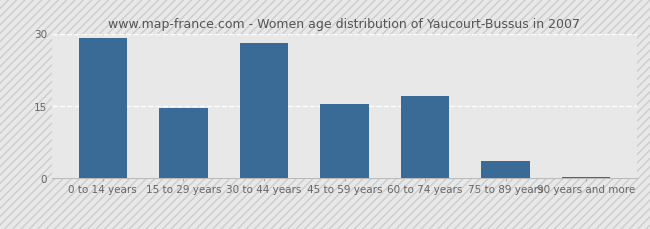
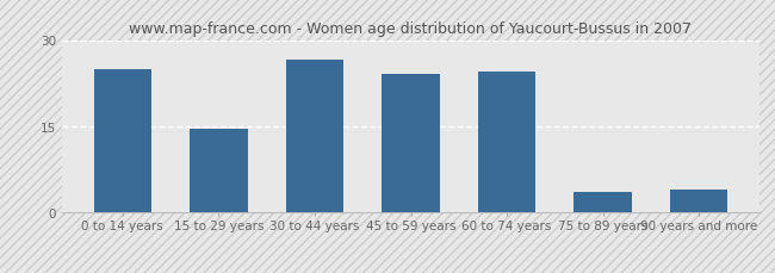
0 to 14 years: 29.0 -> 25.0
30 to 44 years: 28.0 -> 26.5
45 to 59 years: 15.5 -> 24.0
60 to 74 years: 17.0 -> 24.5
90 years and more: 0.3 -> 4.0
